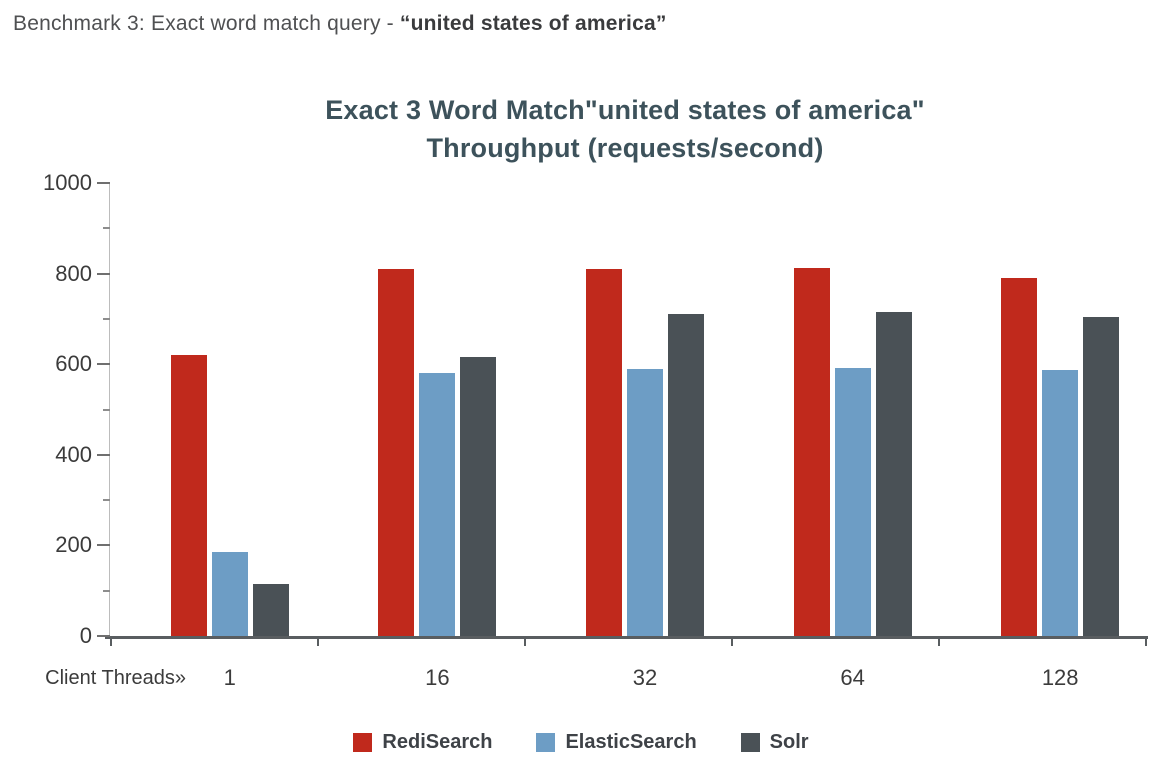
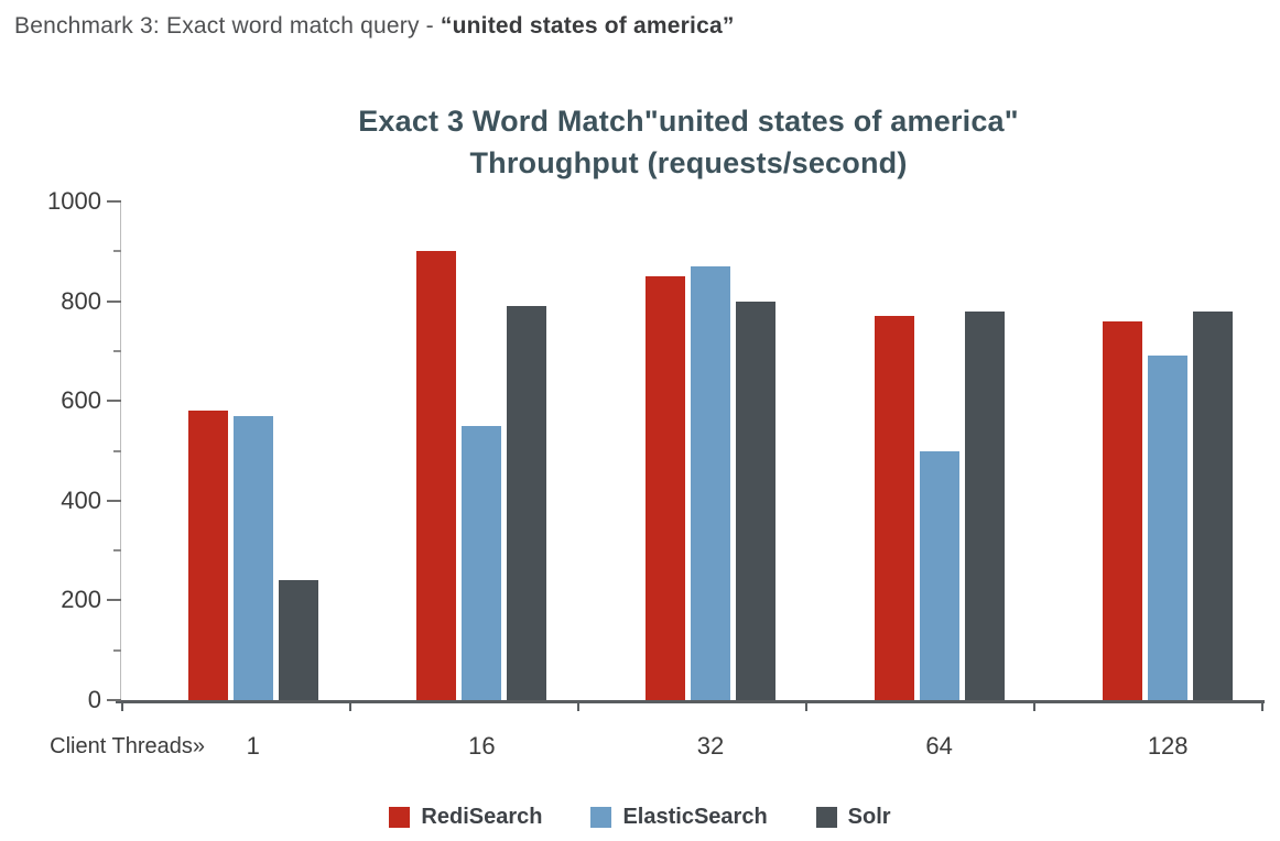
RediSearch/1: 620 -> 580
ElasticSearch/1: 180 -> 570
Solr/1: 120 -> 240
RediSearch/16: 810 -> 900
ElasticSearch/16: 580 -> 550
Solr/16: 620 -> 790
RediSearch/32: 810 -> 850
ElasticSearch/32: 590 -> 870
Solr/32: 710 -> 800
RediSearch/64: 810 -> 770
ElasticSearch/64: 590 -> 500
Solr/64: 720 -> 780
RediSearch/128: 790 -> 760
ElasticSearch/128: 590 -> 690
Solr/128: 700 -> 780
